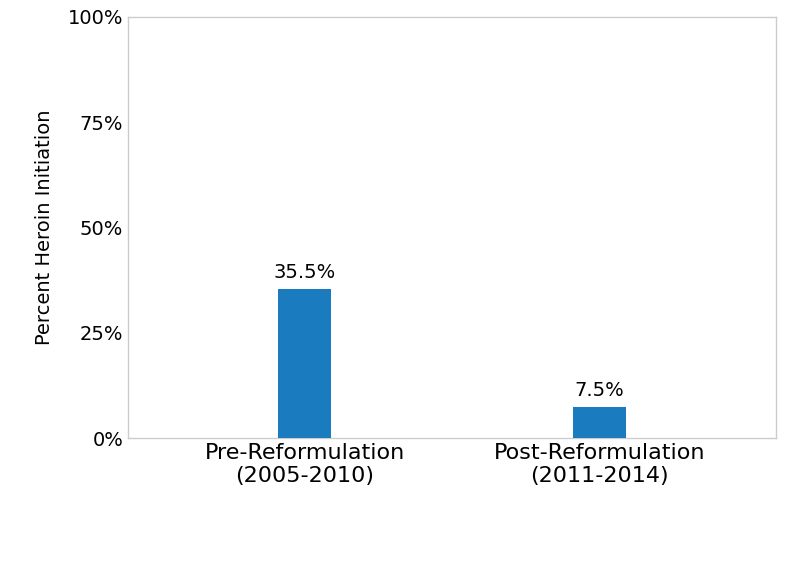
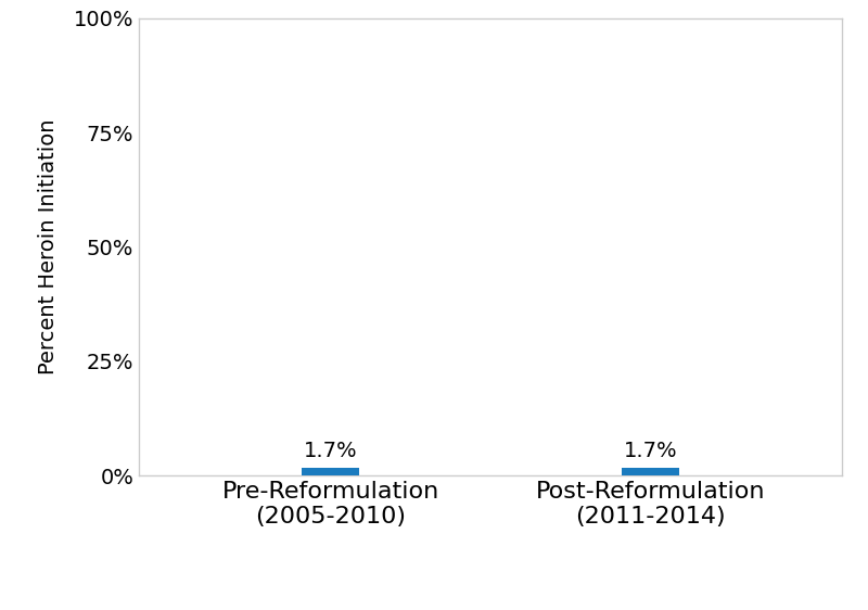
Pre-Reformulation (2005-2010): 35.5% -> 1.7%
Post-Reformulation (2011-2014): 7.5% -> 1.7%
